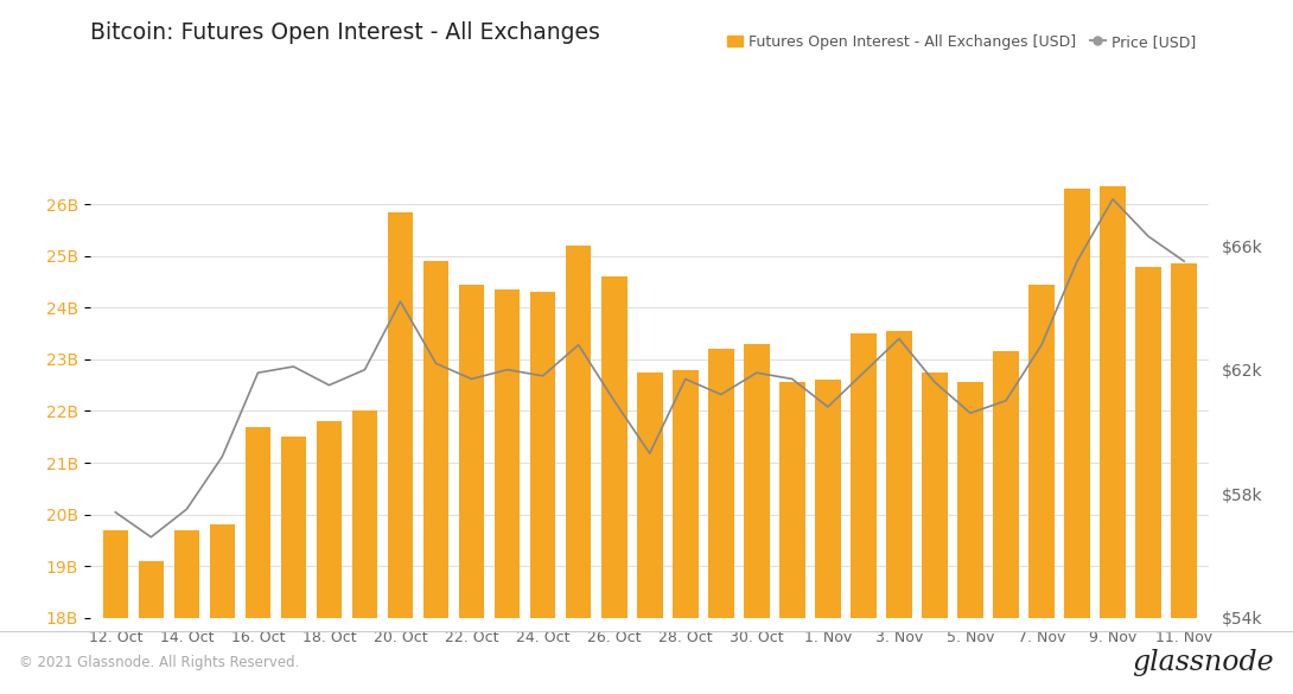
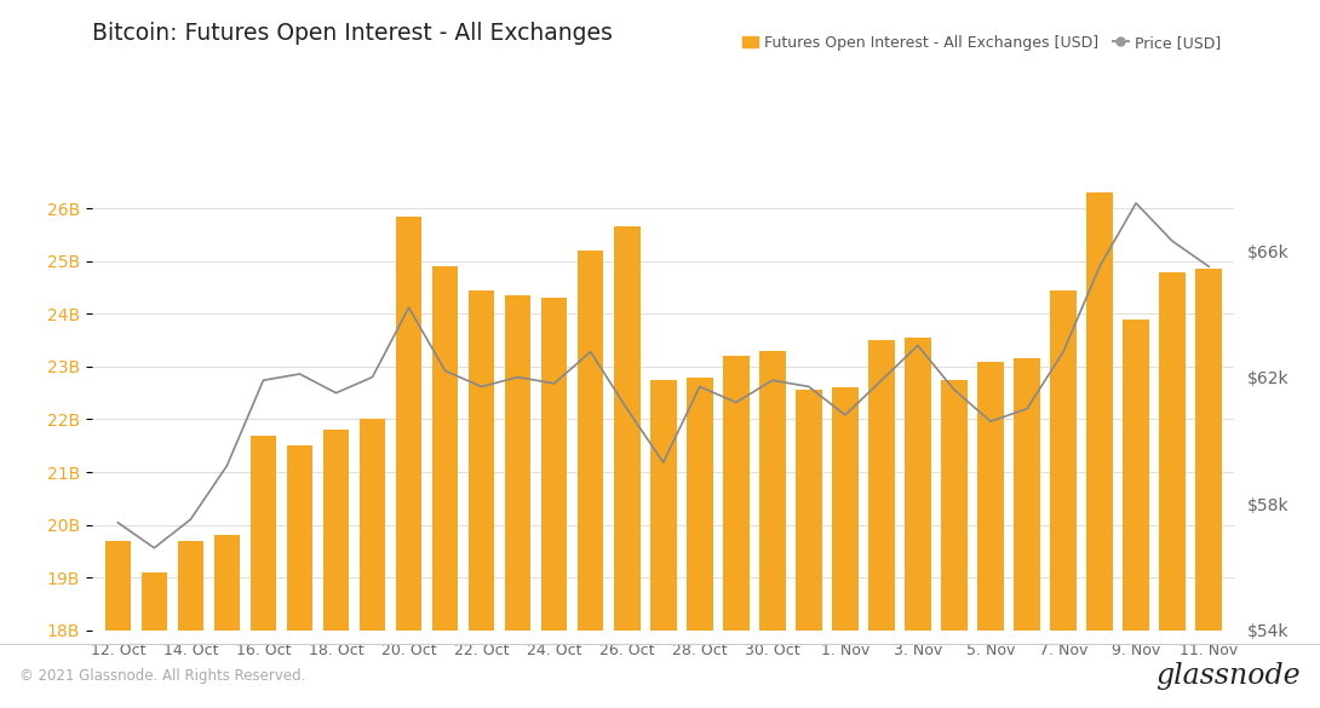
Futures Open Interest - All Exchanges [USD]/26. Oct: 24.60B -> 25.65B
Futures Open Interest - All Exchanges [USD]/5. Nov: 22.55B -> 23.10B
Futures Open Interest - All Exchanges [USD]/9. Nov: 26.35B -> 23.90B
